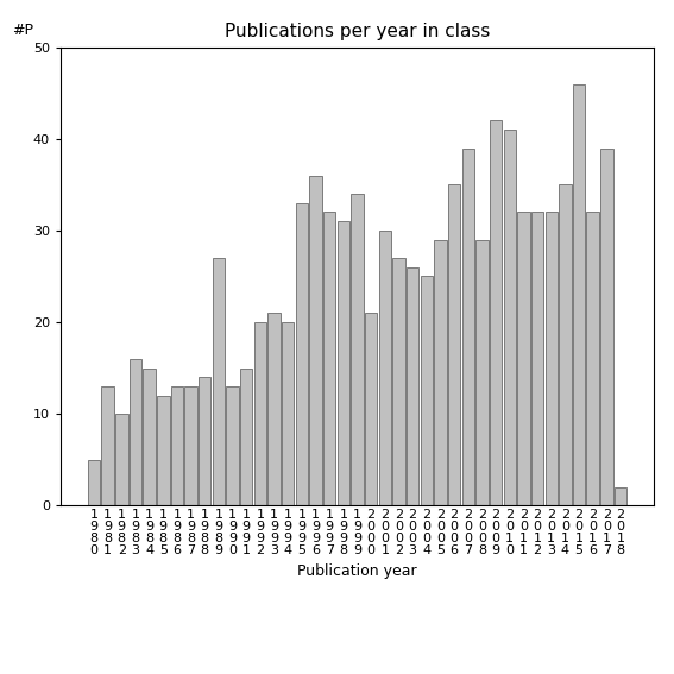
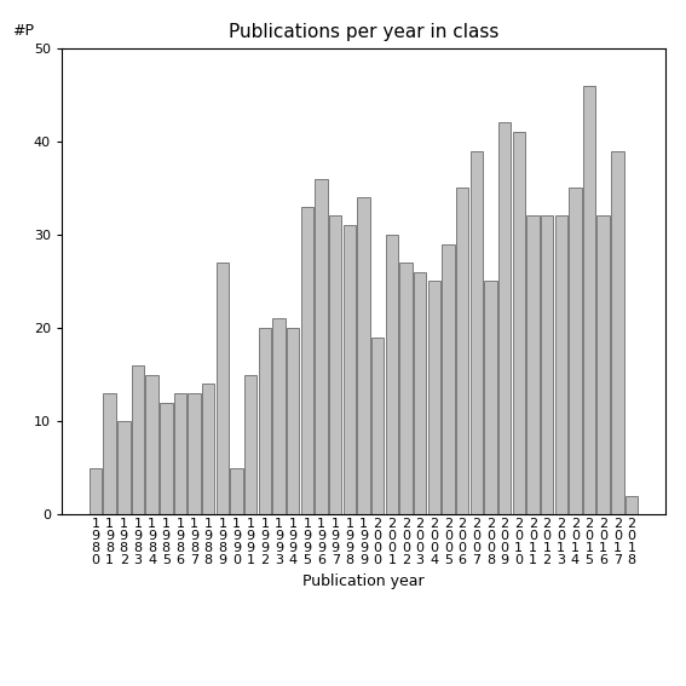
1 9 9 0: 13 -> 5
2 0 0 0: 21 -> 19
2 0 0 8: 29 -> 25
